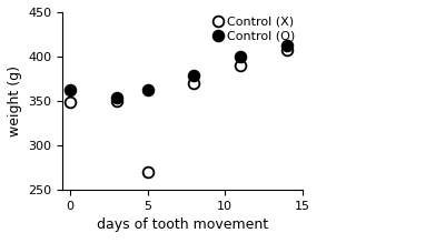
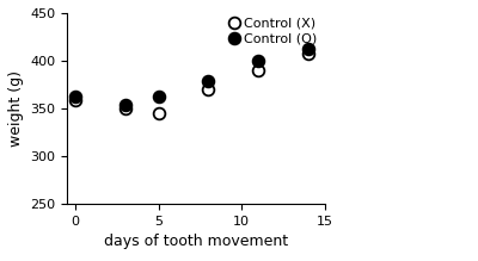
Control (X)/0: 348 -> 358
Control (X)/5: 270 -> 345
